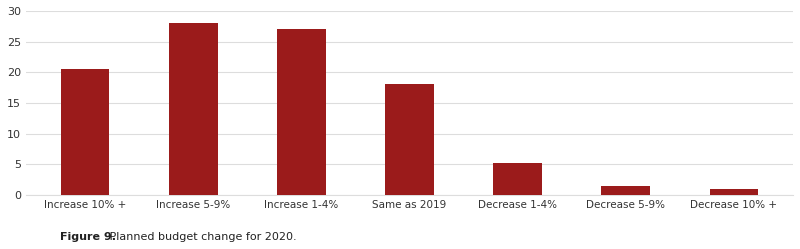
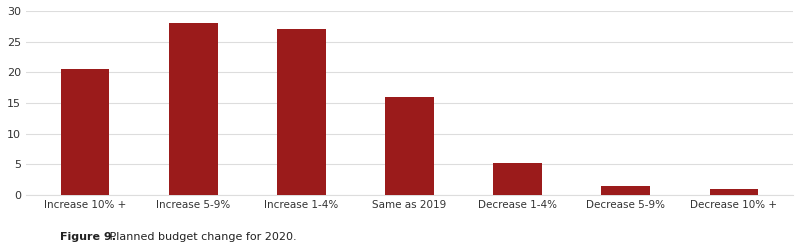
Same as 2019: 18.0 -> 16.0
